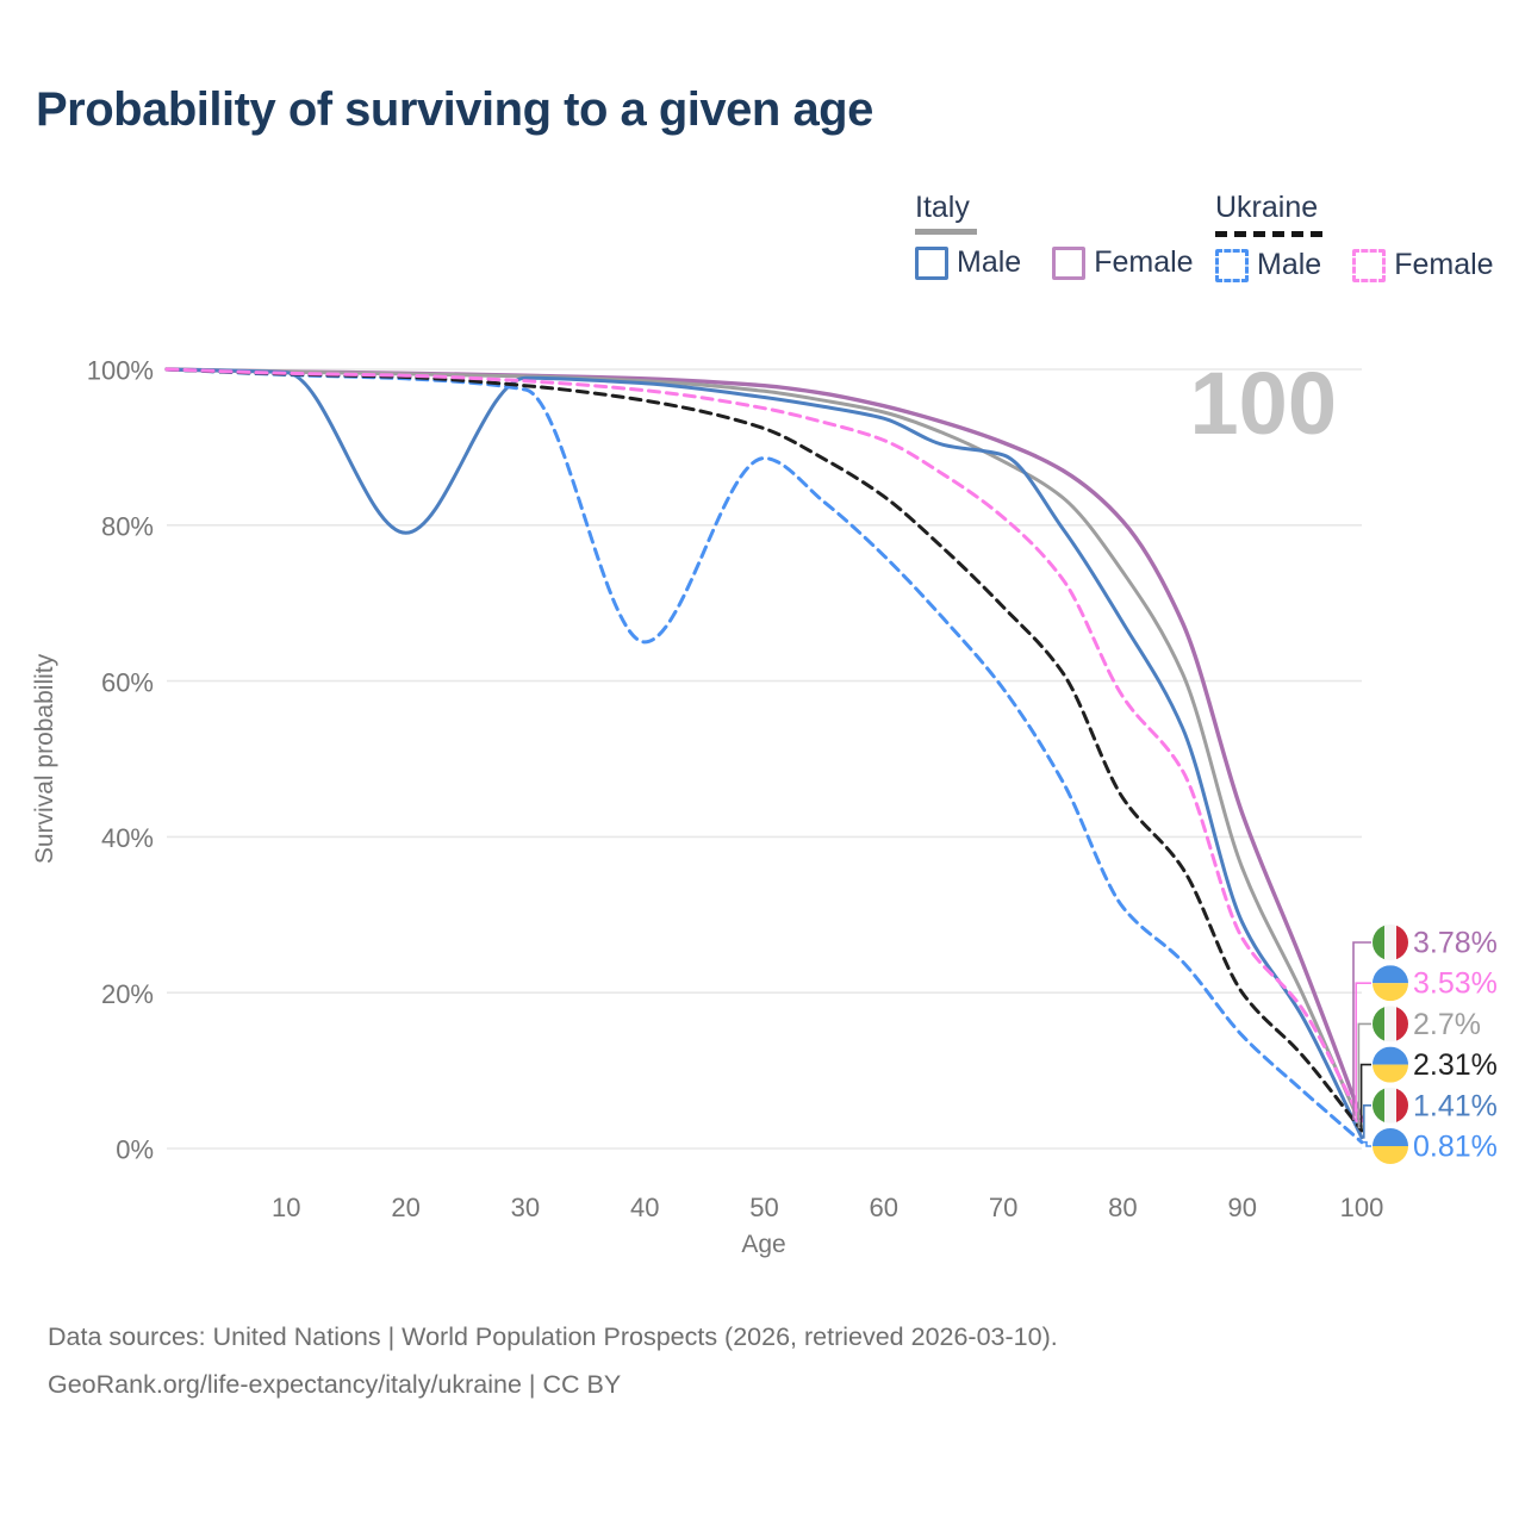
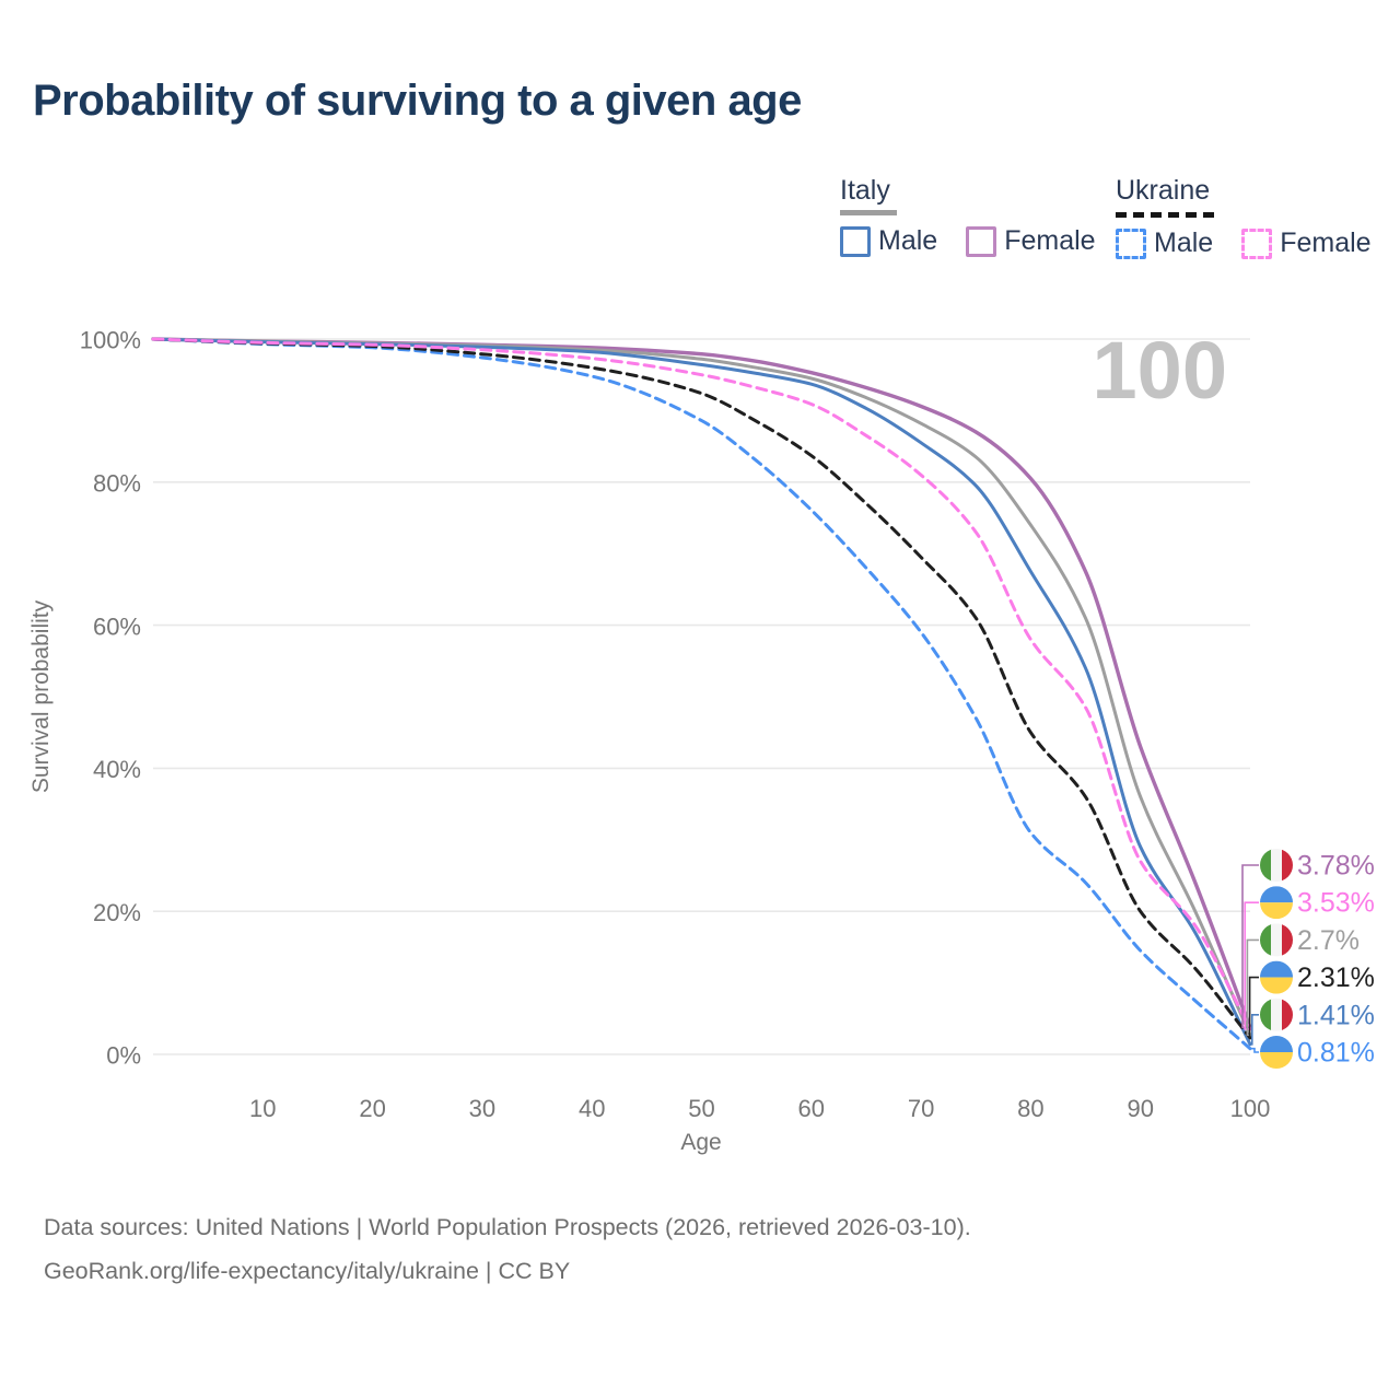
Italy Male/20: 79% -> 99%
Ukraine Male/40: 65% -> 95%
Italy Male/70: 89% -> 86%
